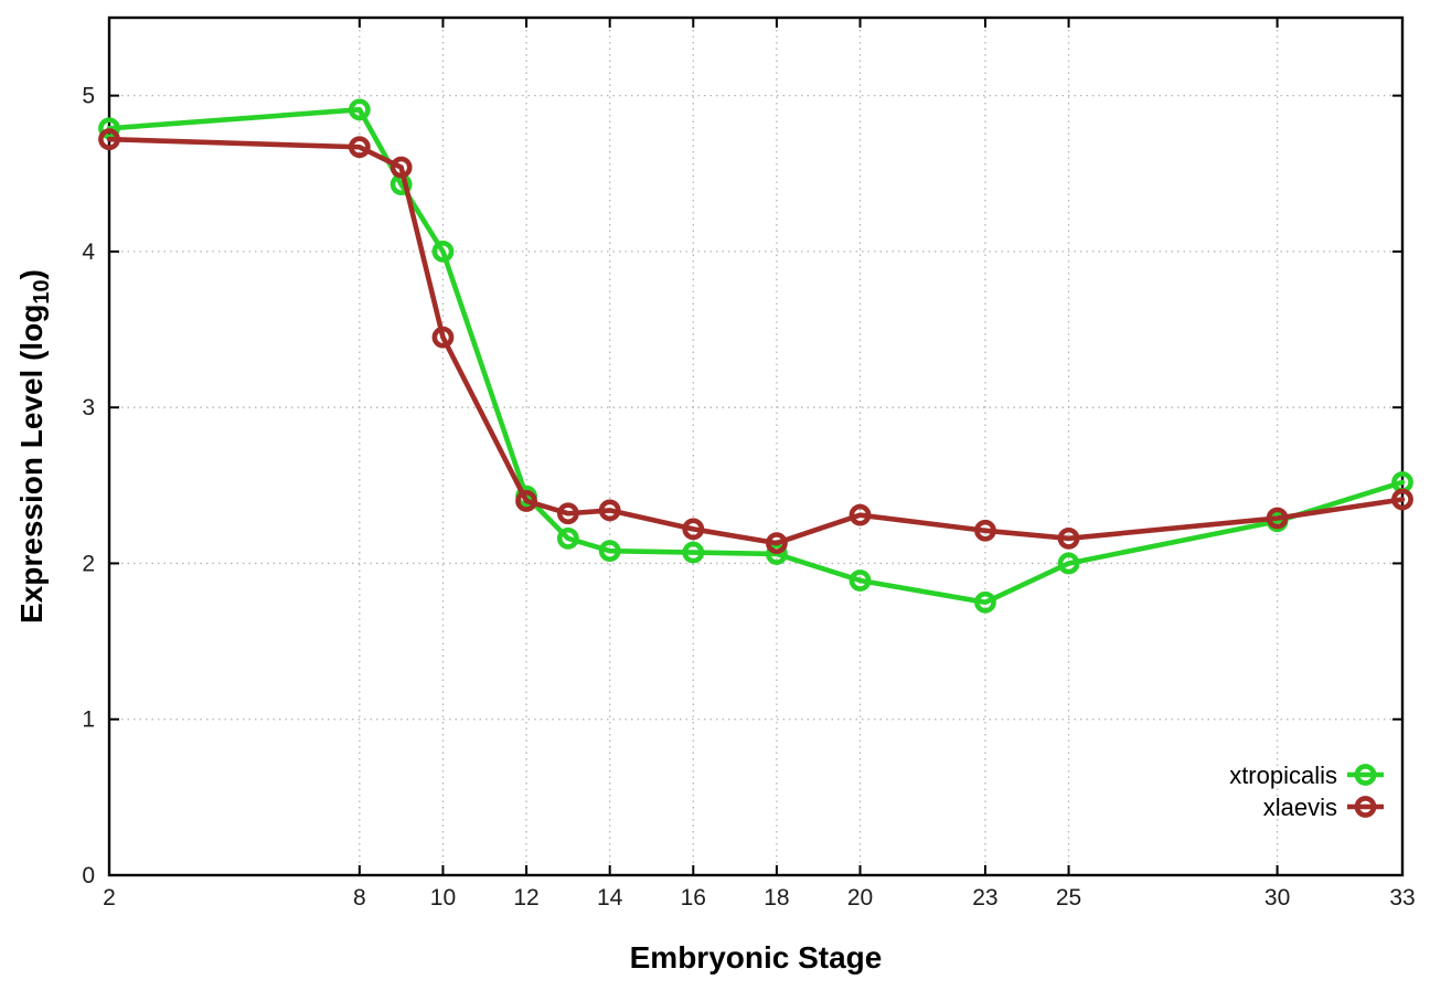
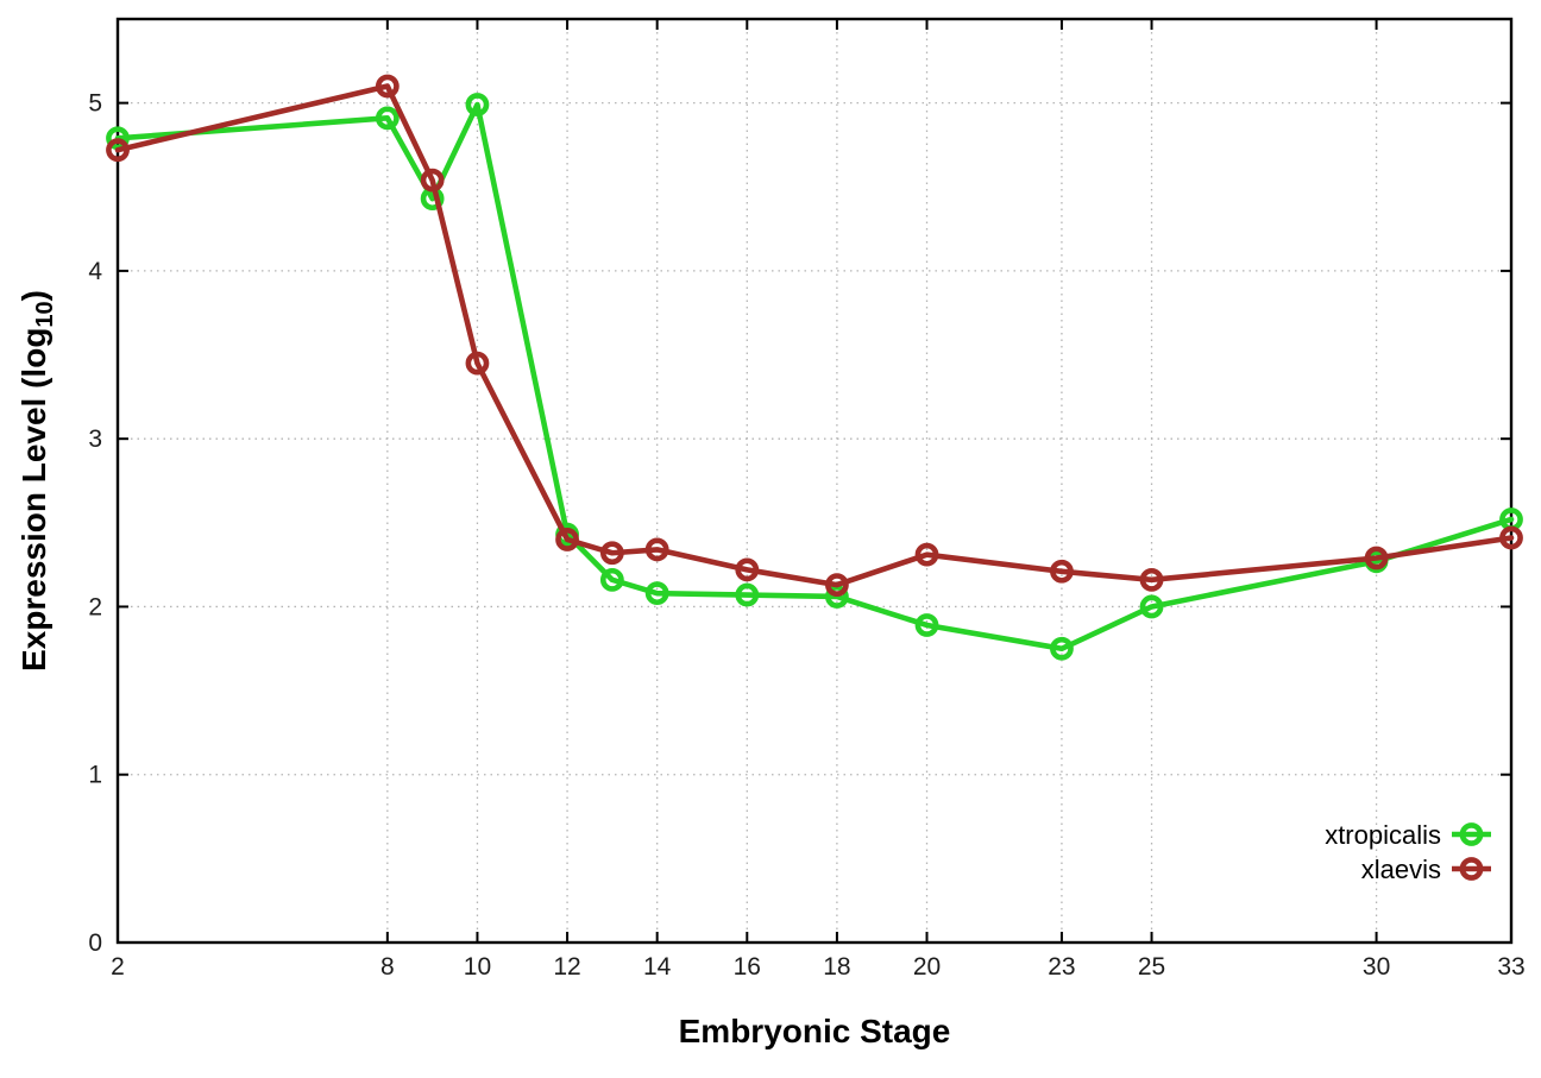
xlaevis/8: 4.67 -> 5.10
xtropicalis/10: 4.00 -> 4.99
